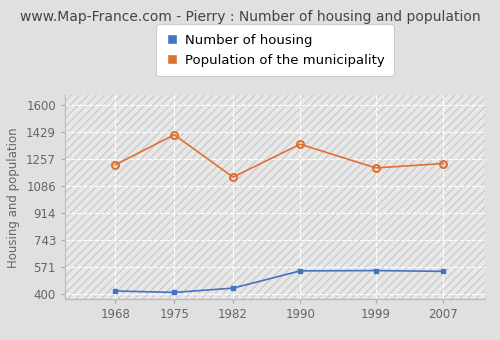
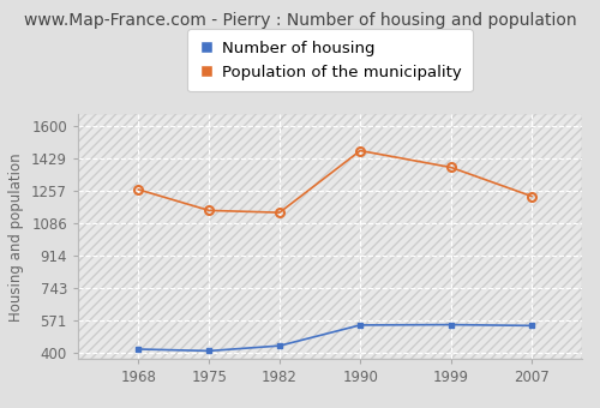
Population of the municipality/1968: 1220 -> 1260
Population of the municipality/1975: 1410 -> 1150
Population of the municipality/1990: 1350 -> 1470
Population of the municipality/1999: 1200 -> 1380
